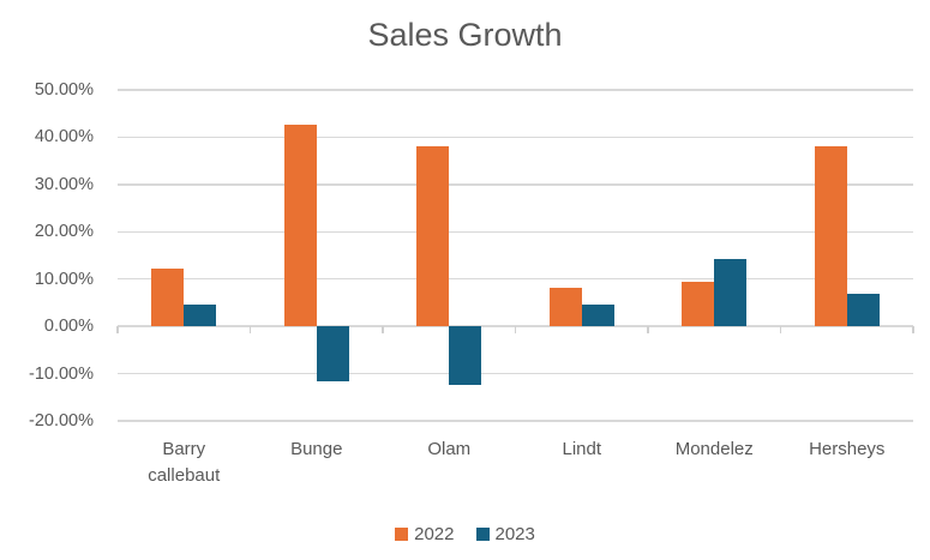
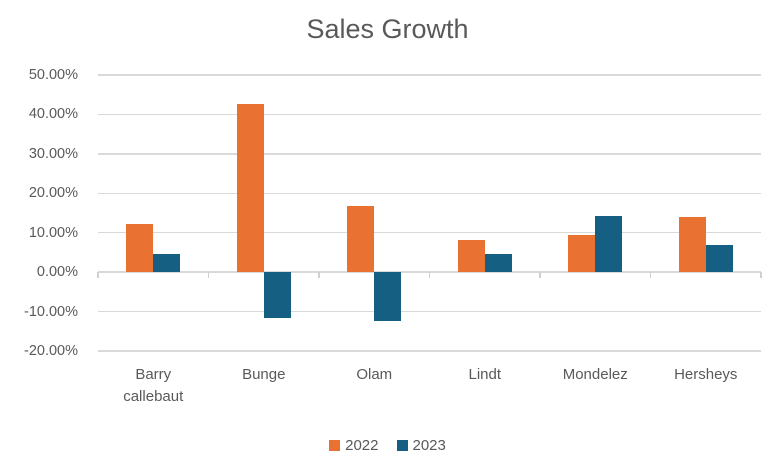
2022/Olam: 38% -> 17%
2022/Hersheys: 38% -> 14%
